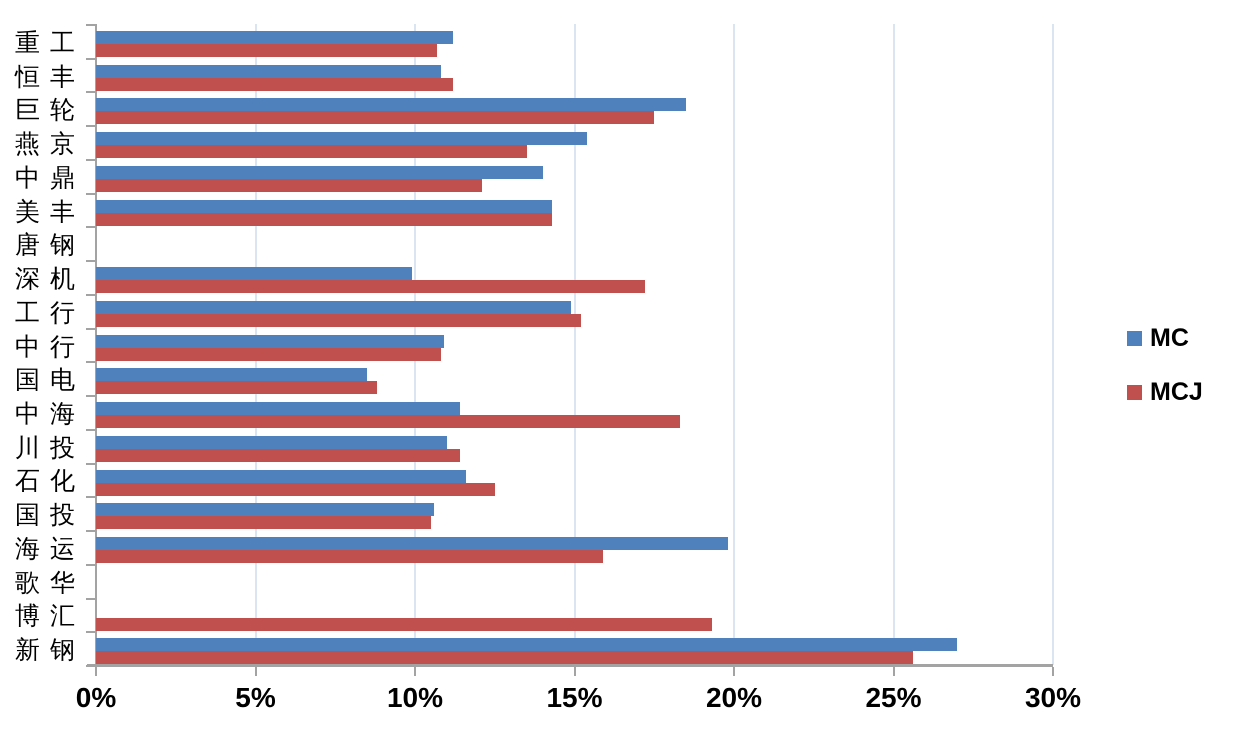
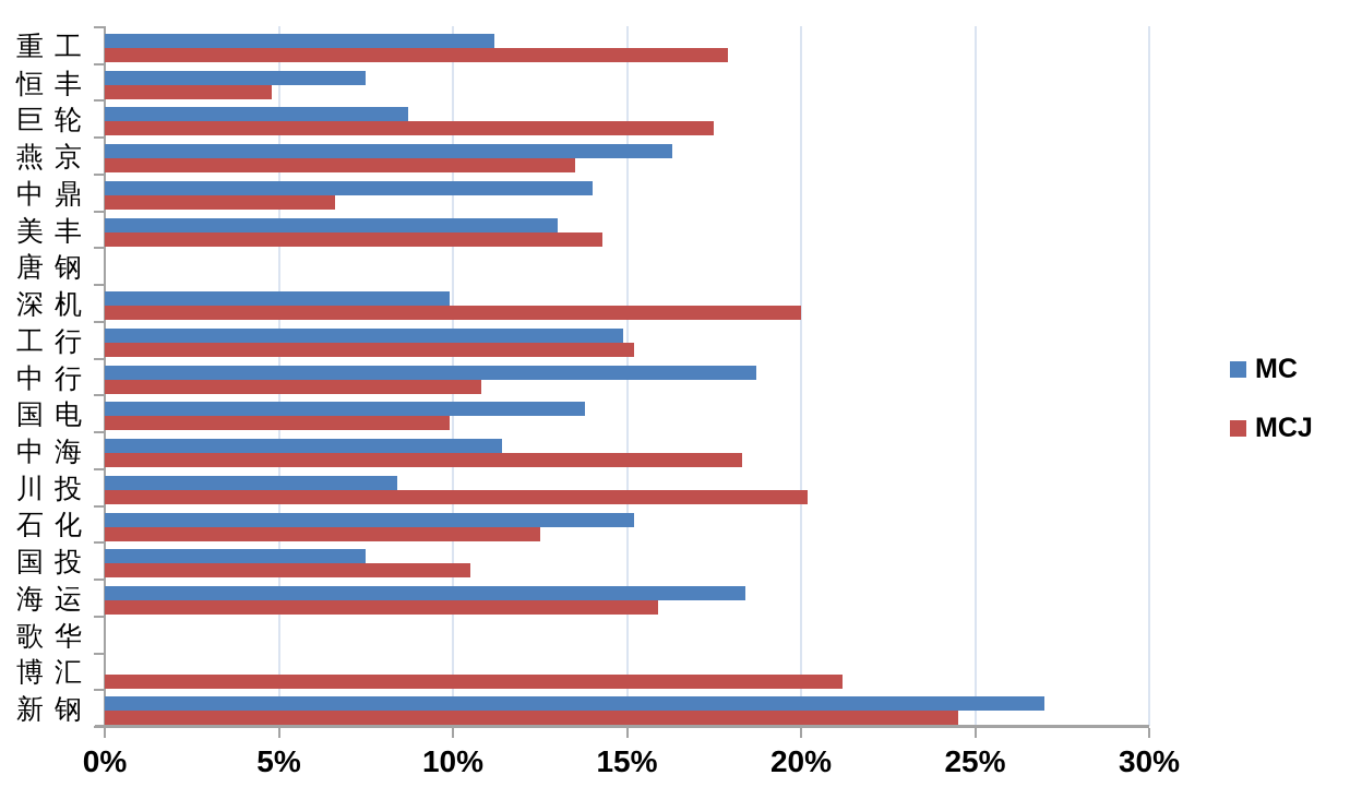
MCJ/重工: 10.7% -> 17.9%
MC/恒丰: 10.8% -> 7.5%
MCJ/恒丰: 11.2% -> 4.8%
MC/巨轮: 18.5% -> 8.7%
MC/燕京: 15.4% -> 16.3%
MCJ/中鼎: 12.1% -> 6.6%
MC/美丰: 14.3% -> 13.0%
MCJ/深机: 17.2% -> 20.0%
MC/中行: 10.9% -> 18.7%
MC/国电: 8.5% -> 13.8%
MCJ/国电: 8.8% -> 9.9%
MC/川投: 11.0% -> 8.4%
MCJ/川投: 11.4% -> 20.2%
MC/石化: 11.6% -> 15.2%
MC/国投: 10.6% -> 7.5%
MC/海运: 19.8% -> 18.4%
MCJ/博汇: 19.3% -> 21.2%
MCJ/新钢: 25.6% -> 24.5%
